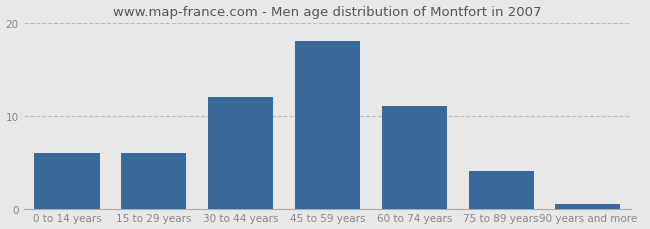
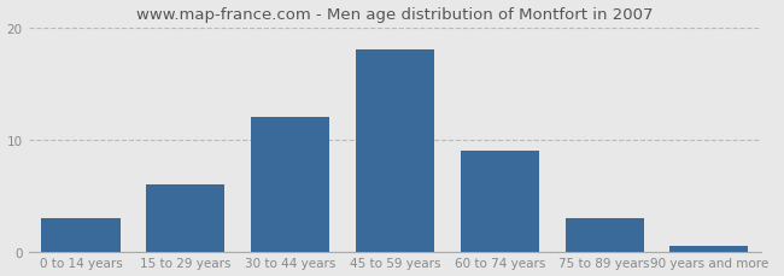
0 to 14 years: 6.0 -> 3.0
60 to 74 years: 11.0 -> 9.0
75 to 89 years: 4.0 -> 3.0
